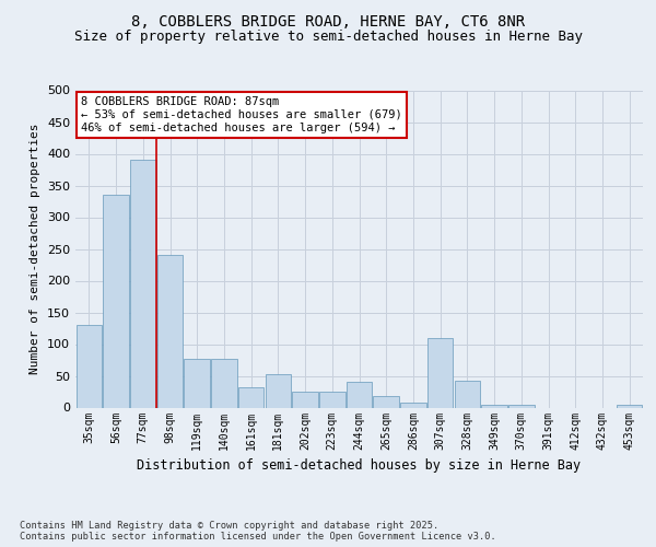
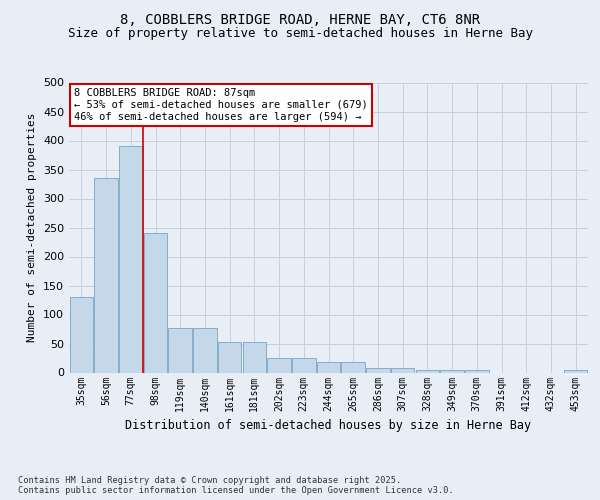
161sqm: 32 -> 52
244sqm: 40 -> 18
307sqm: 110 -> 7
328sqm: 42 -> 5
